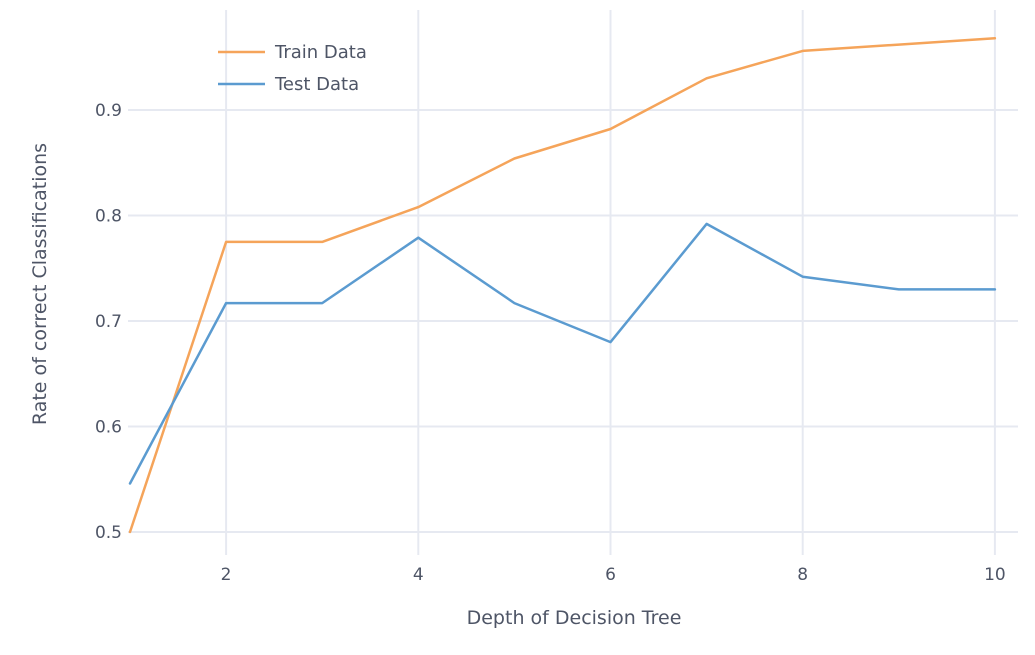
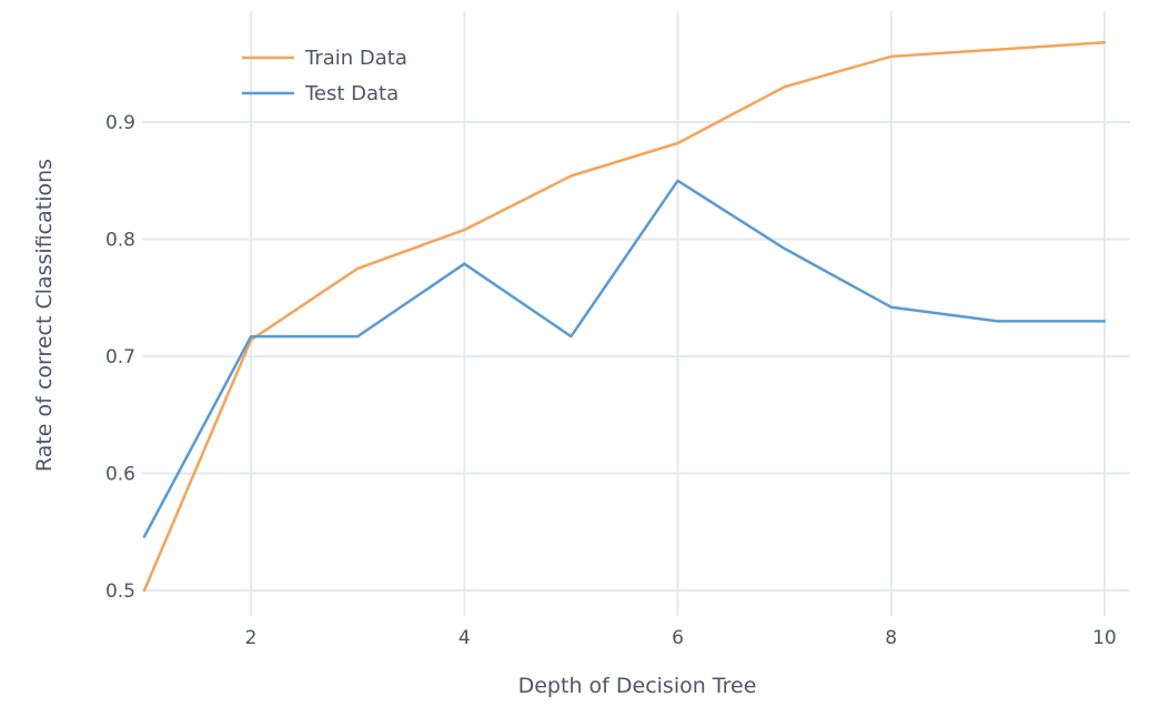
Train Data/2: 0.775 -> 0.714
Test Data/6: 0.680 -> 0.850
